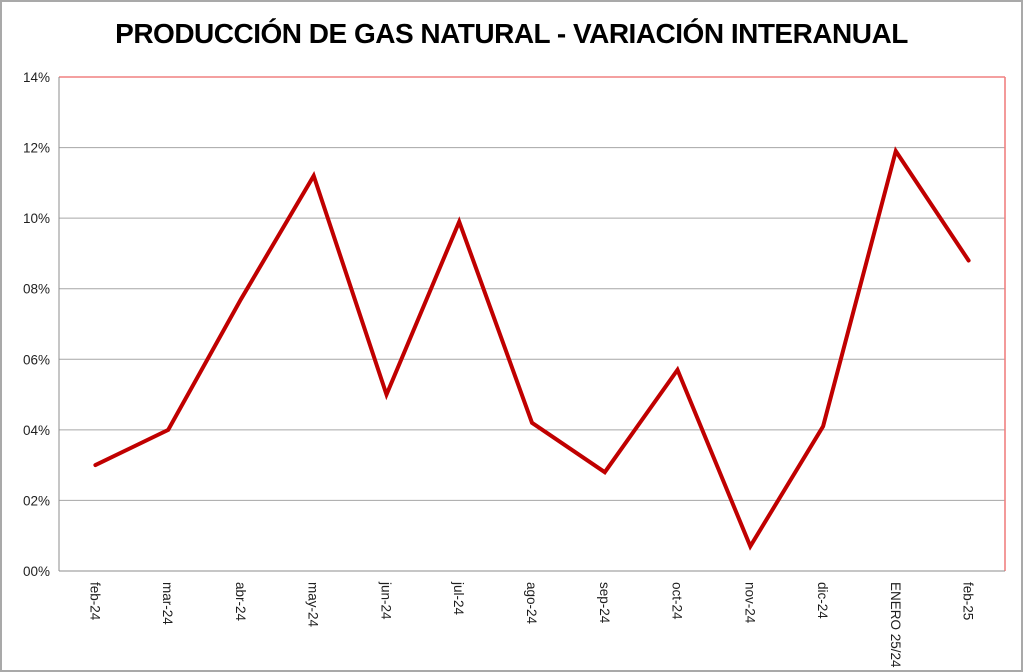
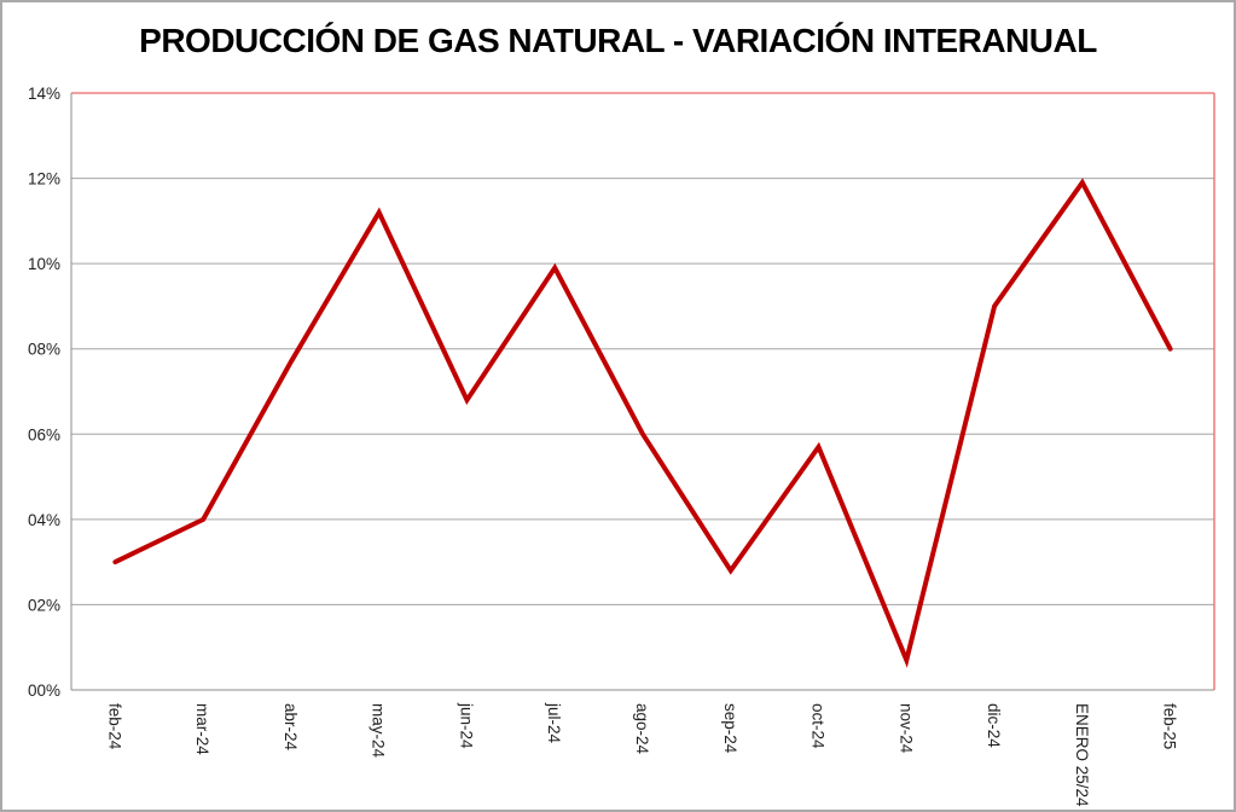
jun-24: 5.0% -> 6.8%
ago-24: 4.2% -> 6.0%
dic-24: 4.1% -> 9.0%
feb-25: 8.8% -> 8.0%
